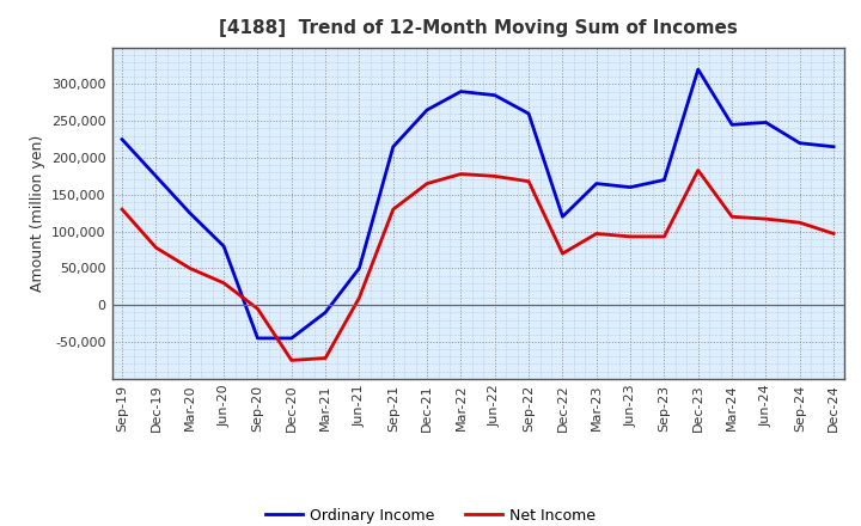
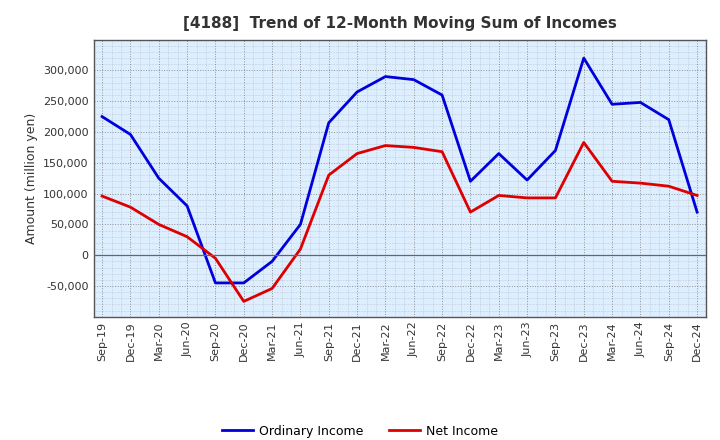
Net Income/Sep-19: 130,000 -> 96,000
Ordinary Income/Dec-19: 175,000 -> 196,000
Net Income/Mar-21: -72,000 -> -54,000
Ordinary Income/Jun-23: 160,000 -> 122,000
Ordinary Income/Dec-24: 215,000 -> 70,000
